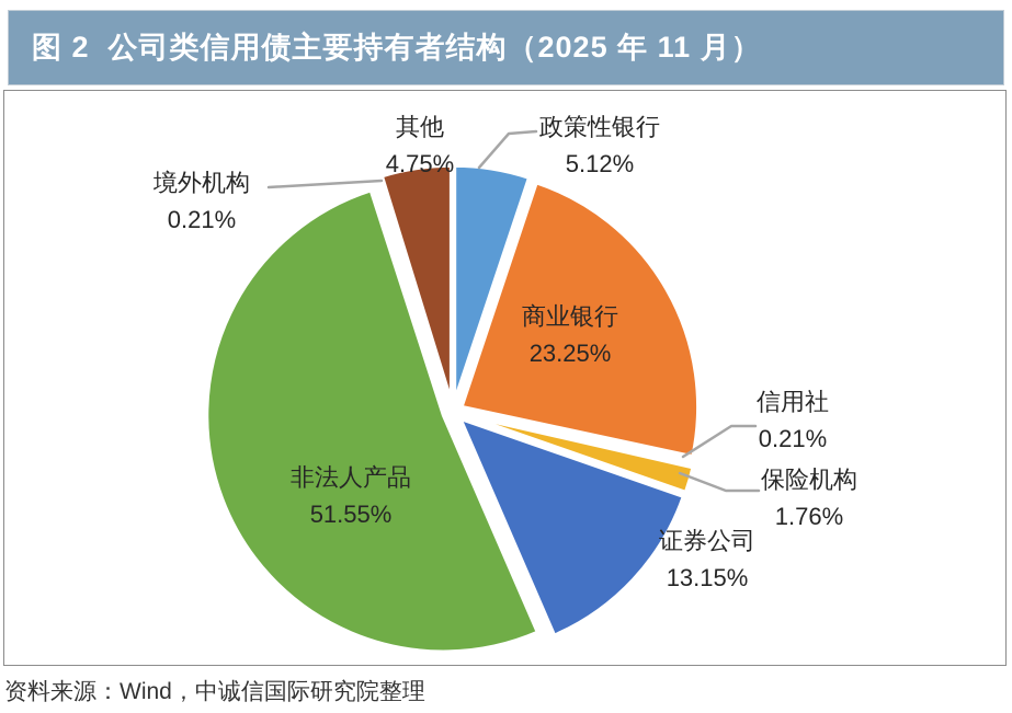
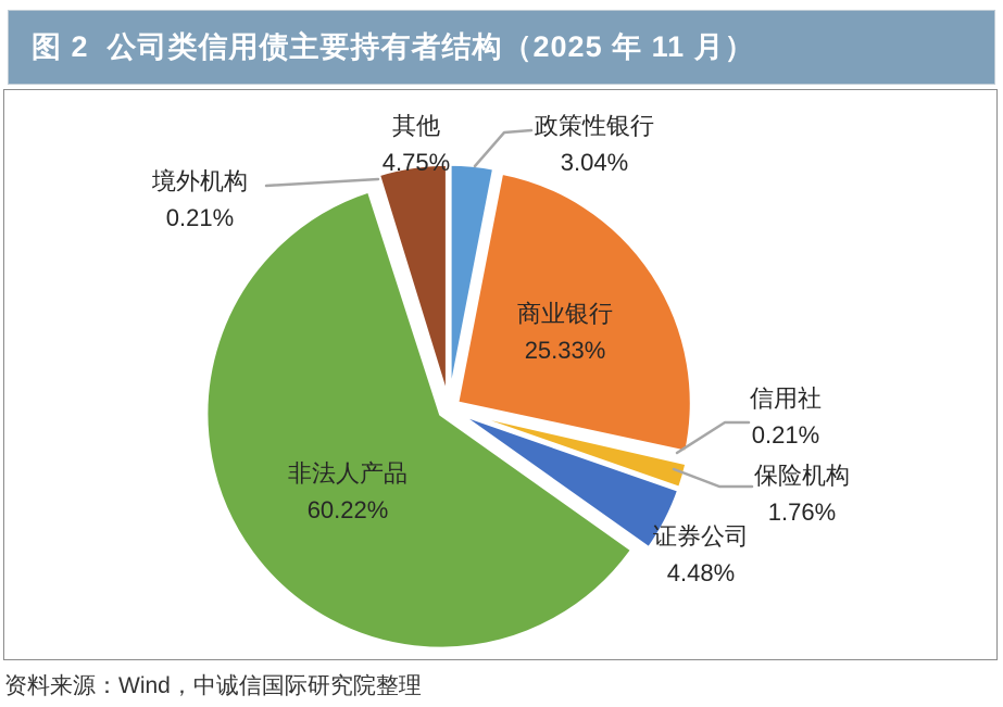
政策性银行: 5.12% -> 3.04%
商业银行: 23.25% -> 25.33%
证券公司: 13.15% -> 4.48%
非法人产品: 51.55% -> 60.22%
